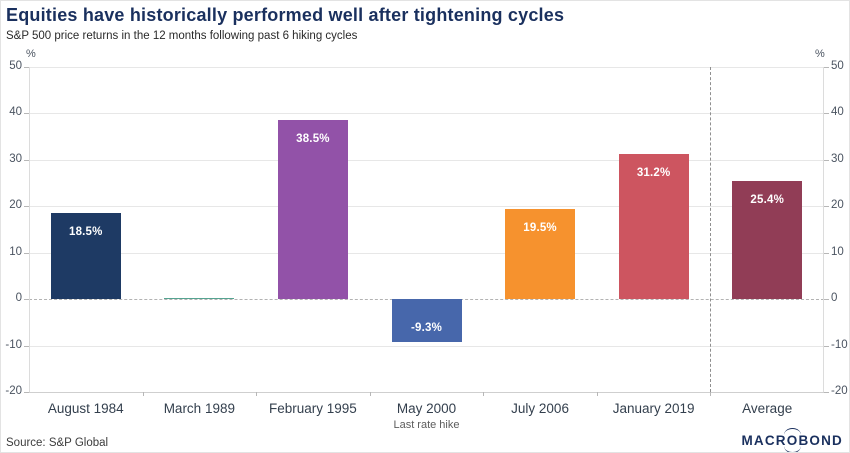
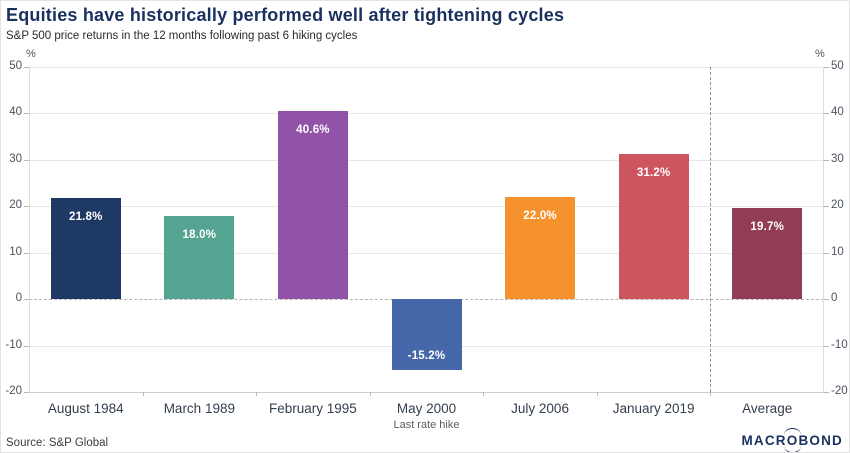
August 1984: 18.5% -> 21.8%
March 1989: 0.2% -> 18.0%
February 1995: 38.5% -> 40.6%
May 2000: -9.3% -> -15.2%
July 2006: 19.5% -> 22.0%
Average: 25.4% -> 19.7%
